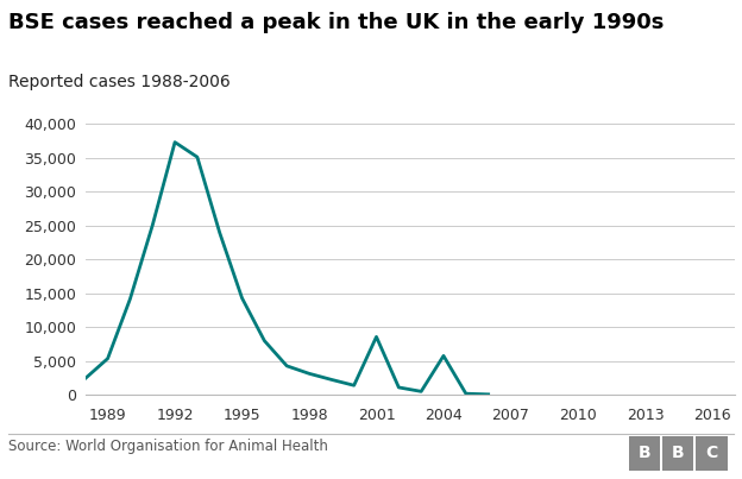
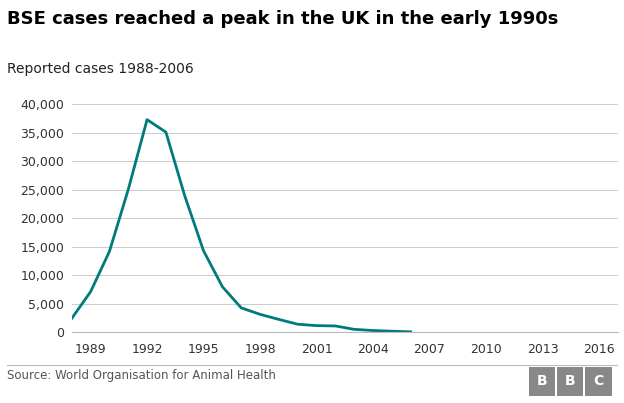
1989: 5,400 -> 7,100
2001: 8,600 -> 1,200
2004: 5,800 -> 300
